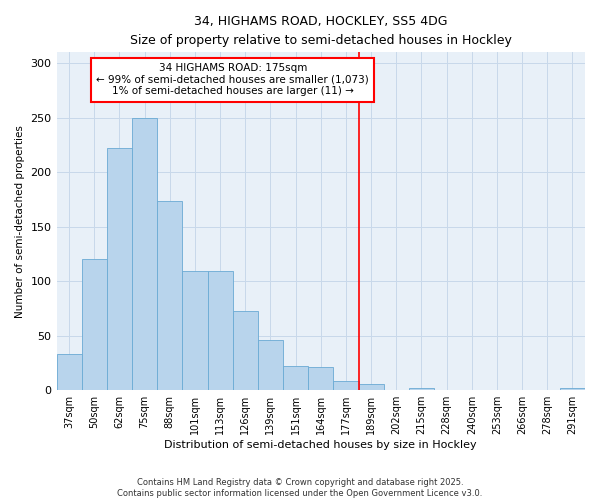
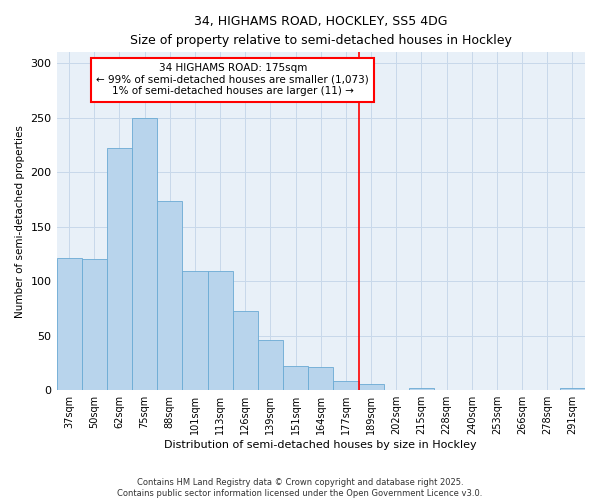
37sqm: 33 -> 121
